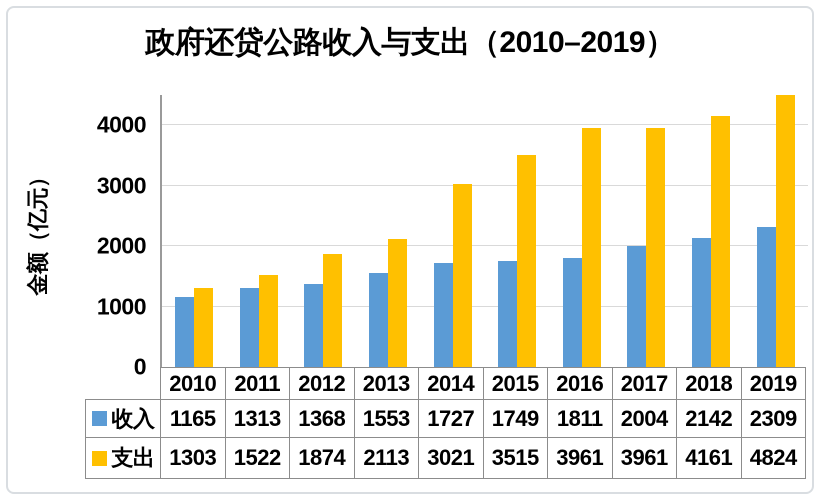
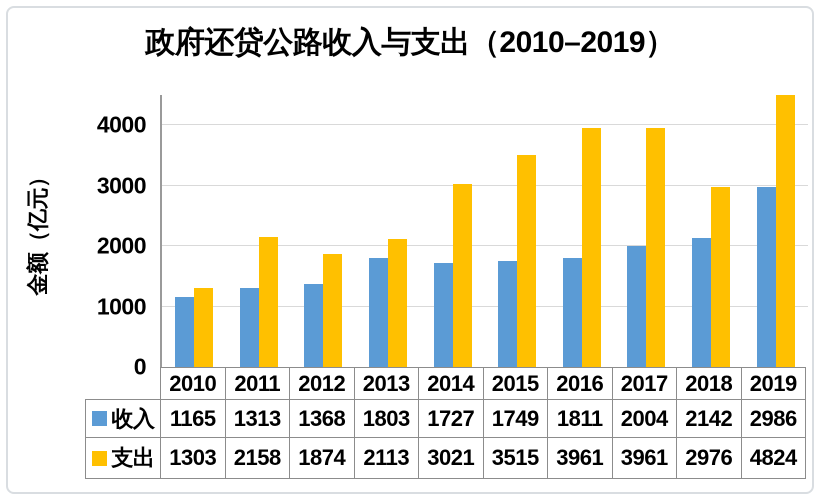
支出/2011: 1522 -> 2158
收入/2013: 1553 -> 1803
支出/2018: 4161 -> 2976
收入/2019: 2309 -> 2986
